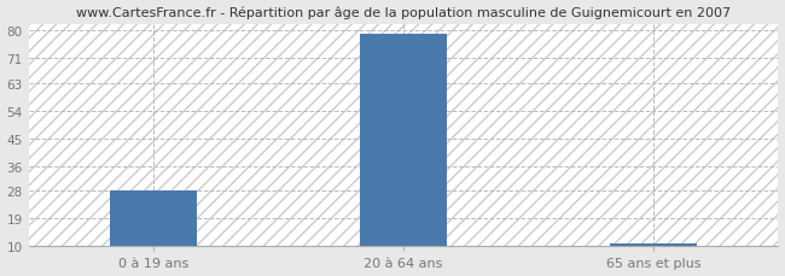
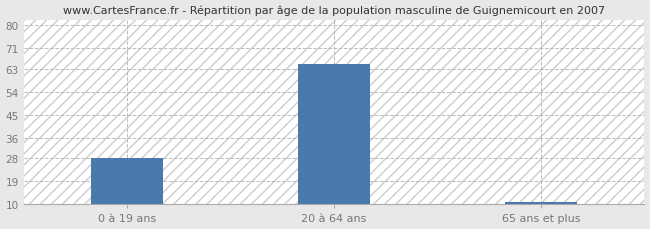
20 à 64 ans: 79 -> 65
